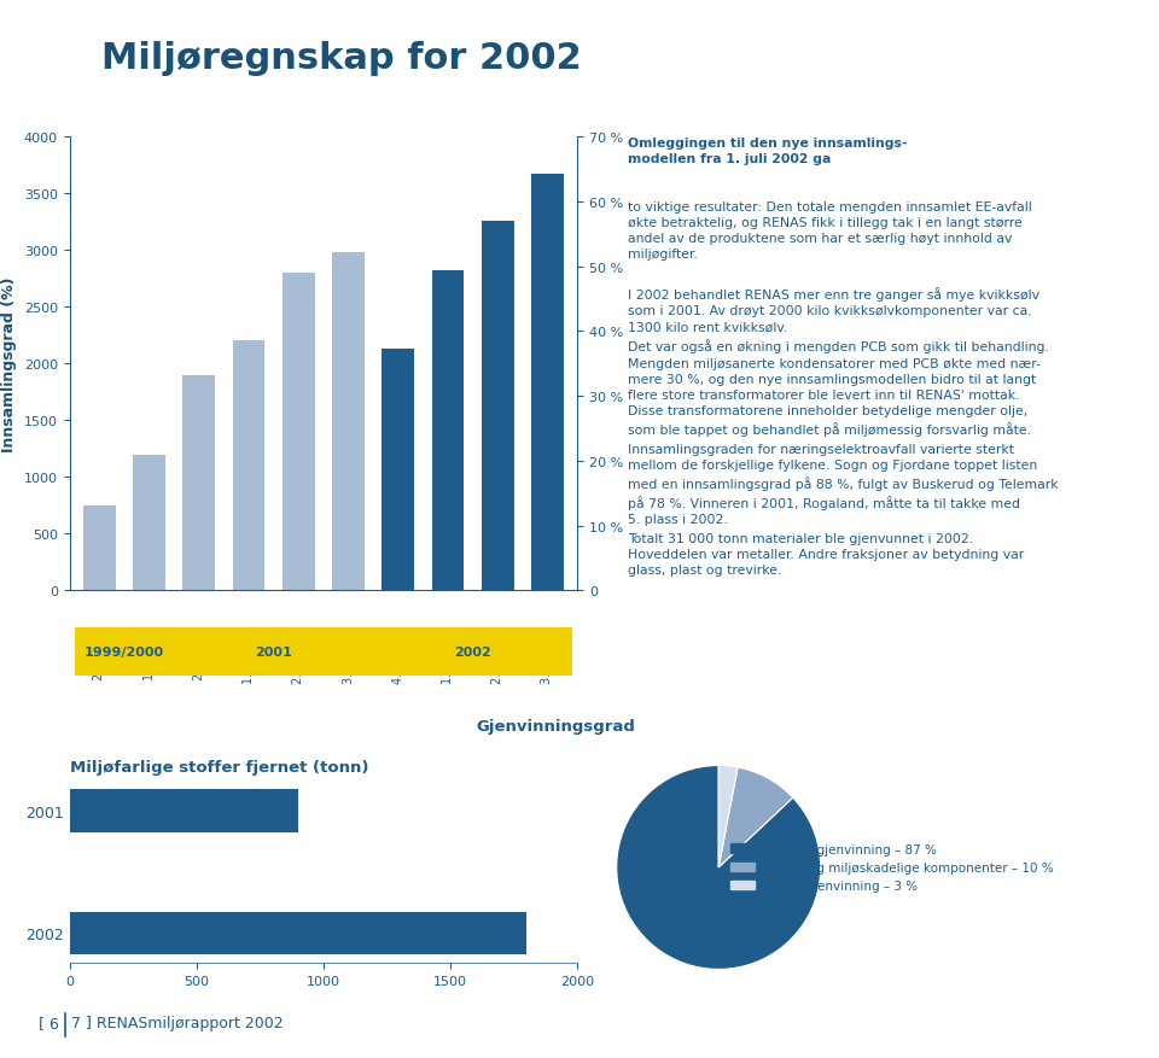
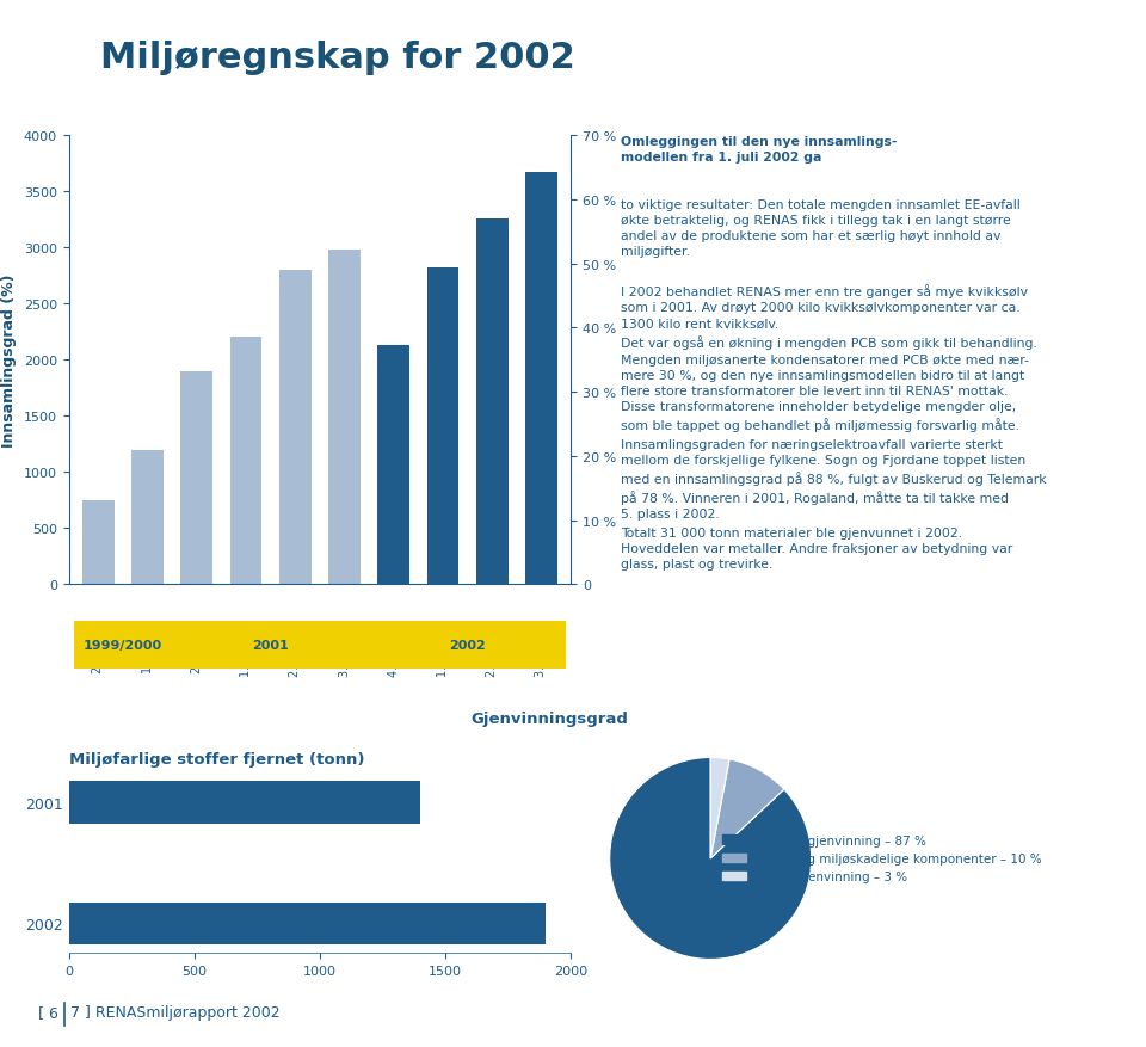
Miljøfarlige stoffer fjernet (tonn)/2001: 900 -> 1400
Miljøfarlige stoffer fjernet (tonn)/2002: 1800 -> 1900
